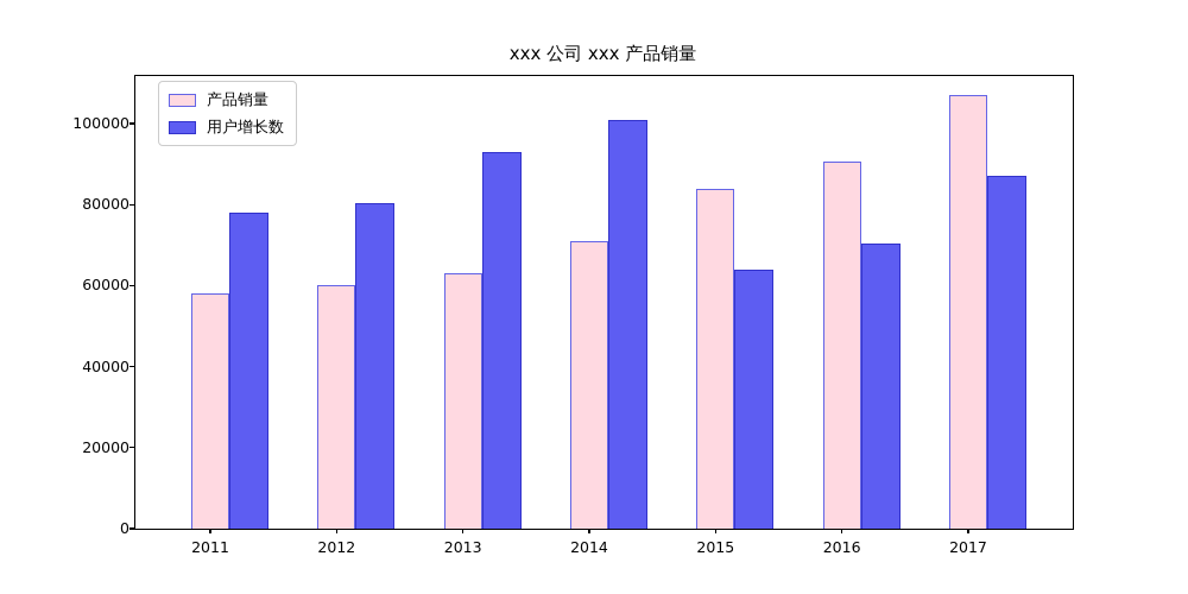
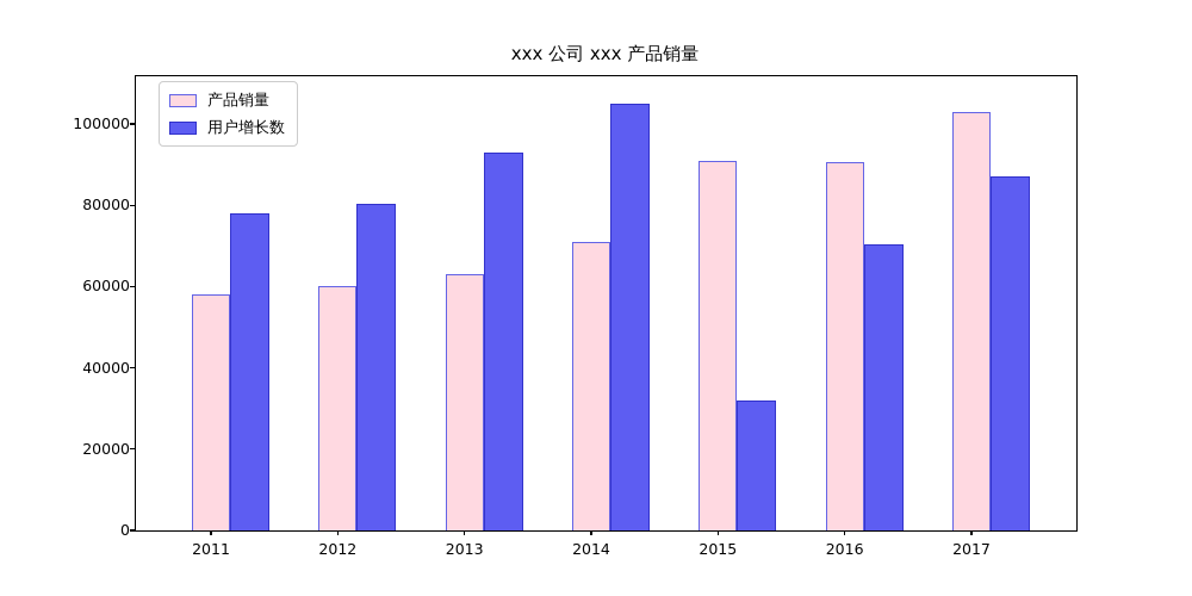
用户增长数/2014: 101000 -> 105000
产品销量/2015: 84000 -> 91000
用户增长数/2015: 64000 -> 32000
产品销量/2017: 107000 -> 103000
